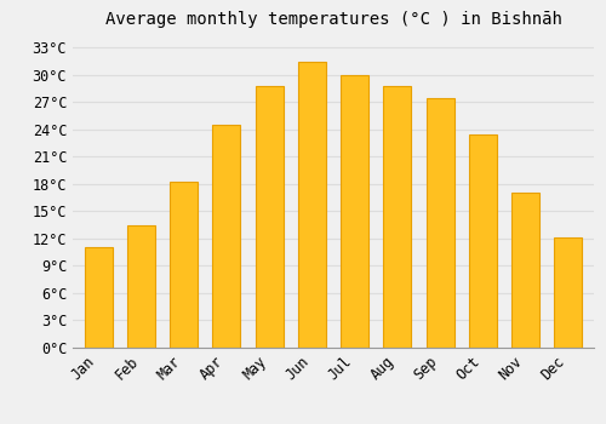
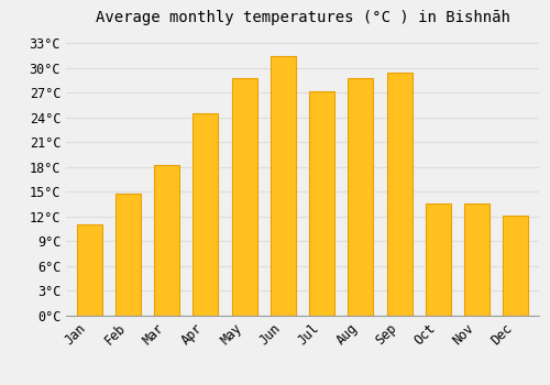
Feb: 13.5°C -> 14.8°C
Jul: 30.0°C -> 27.2°C
Sep: 27.5°C -> 29.4°C
Oct: 23.5°C -> 13.6°C
Nov: 17.0°C -> 13.6°C
